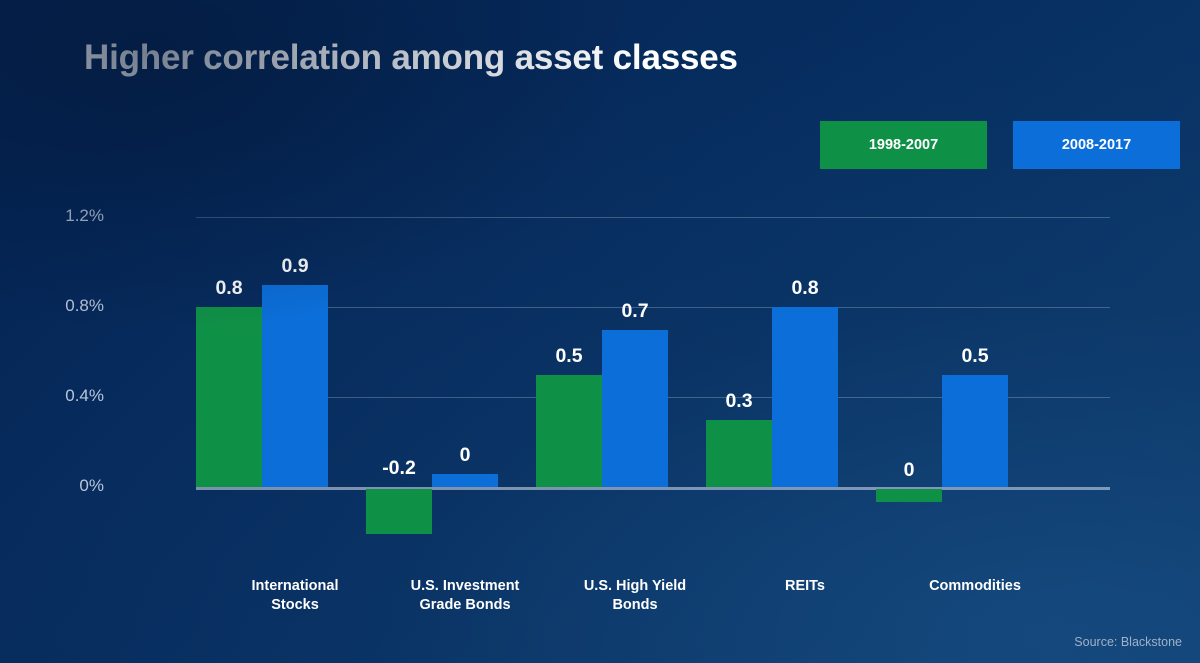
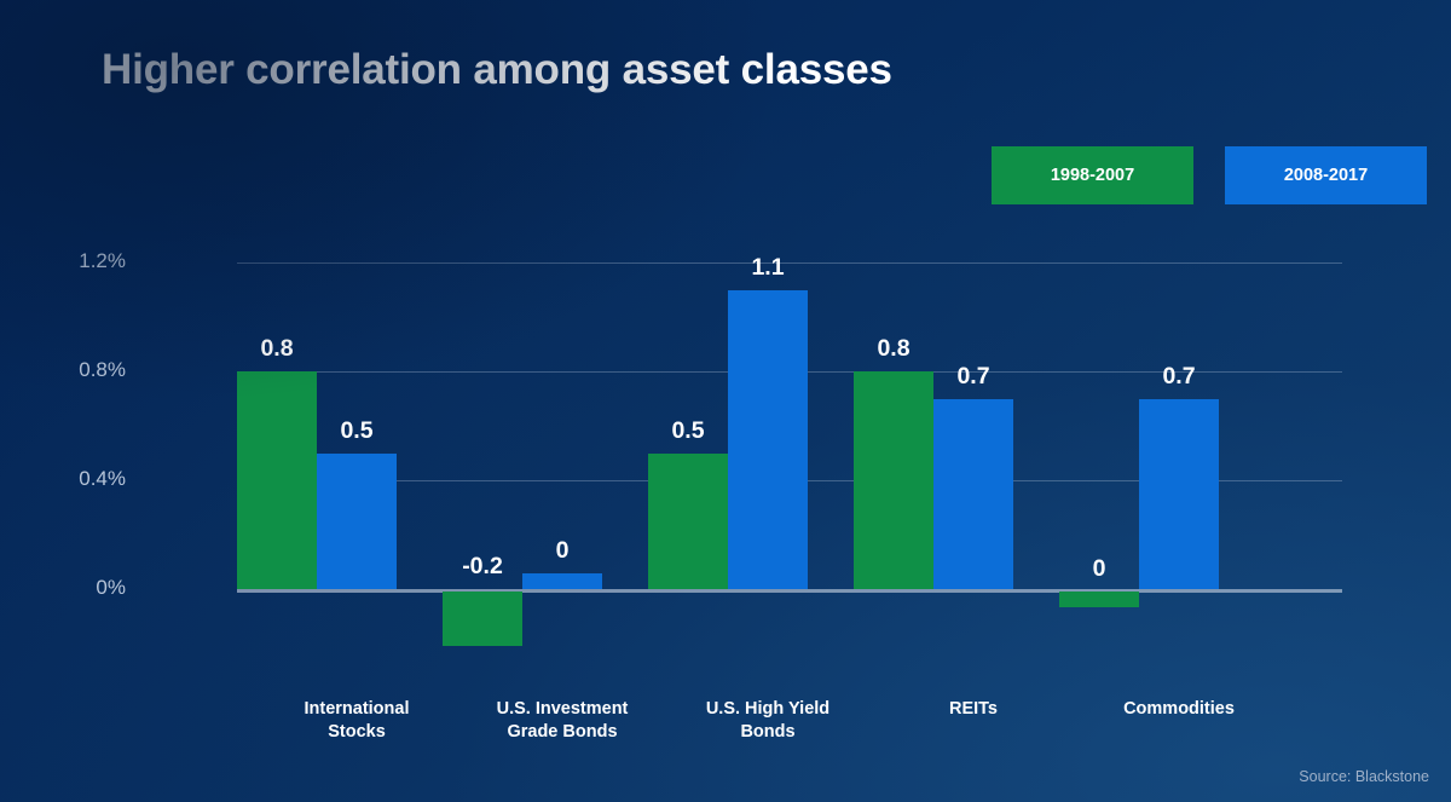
2008-2017/International Stocks: 0.9 -> 0.5
2008-2017/U.S. High Yield Bonds: 0.7 -> 1.1
1998-2007/REITs: 0.3 -> 0.8
2008-2017/REITs: 0.8 -> 0.7
2008-2017/Commodities: 0.5 -> 0.7
